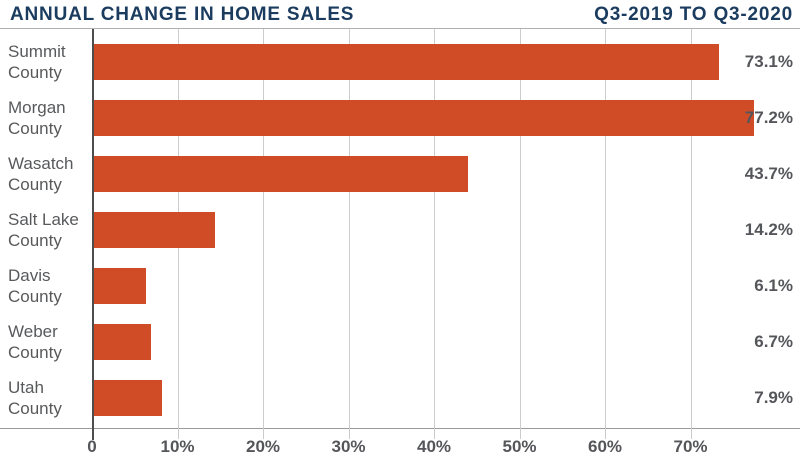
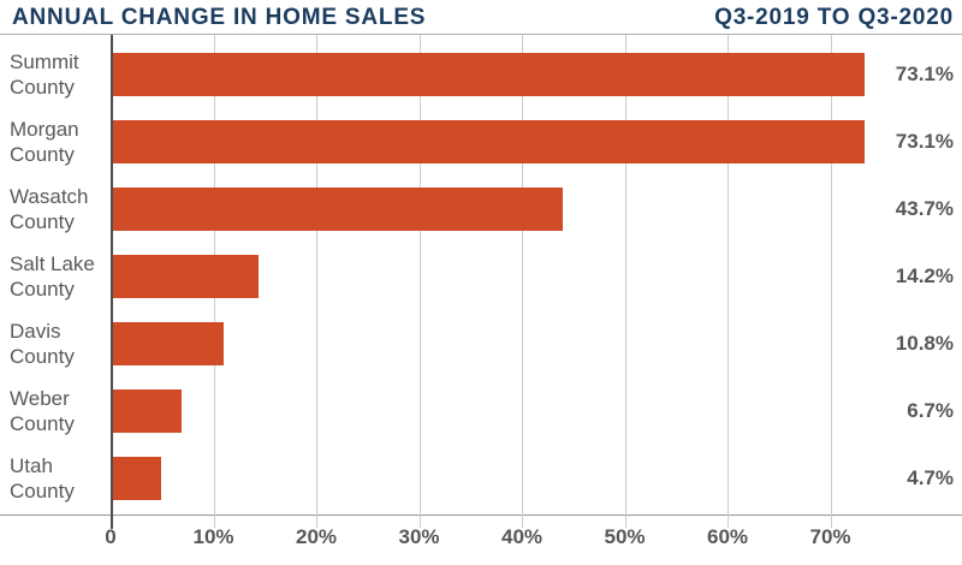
Morgan County: 77.2% -> 73.1%
Davis County: 6.1% -> 10.8%
Utah County: 7.9% -> 4.7%
